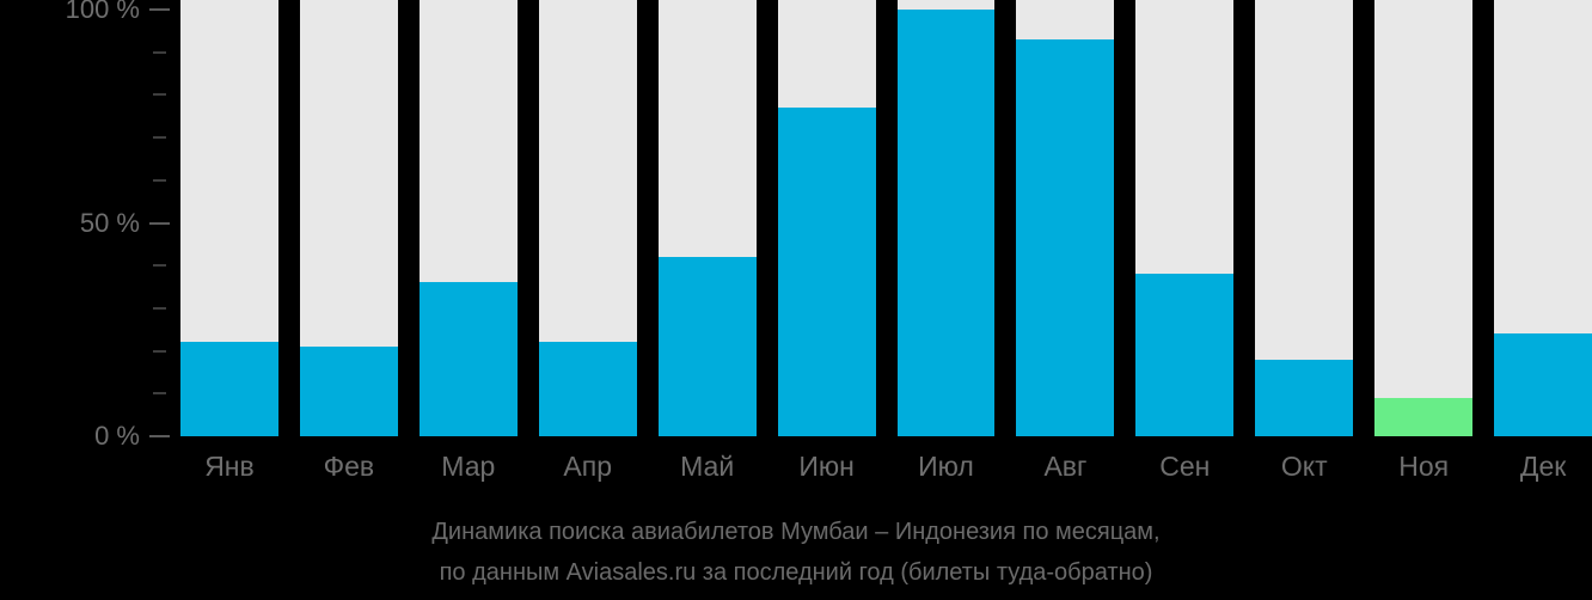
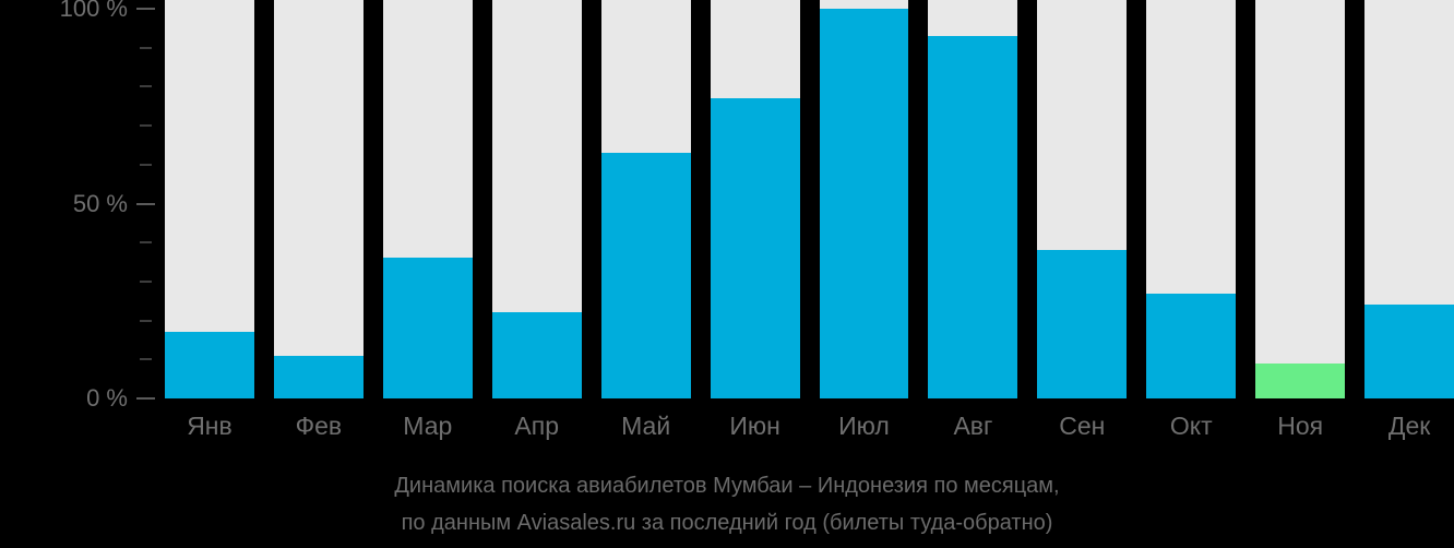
Янв: 22% -> 17%
Фев: 21% -> 11%
Май: 42% -> 63%
Окт: 18% -> 27%
